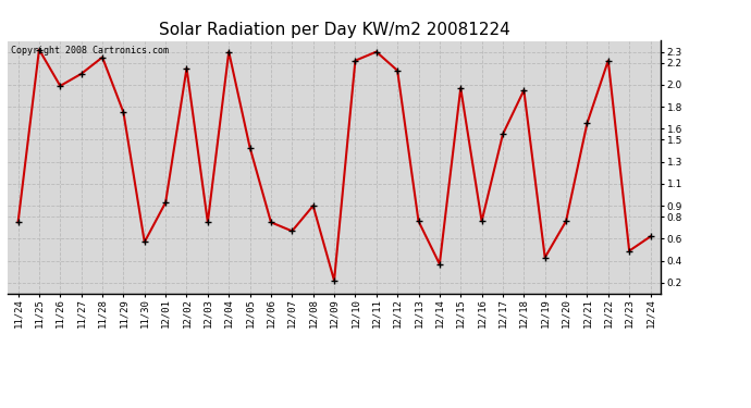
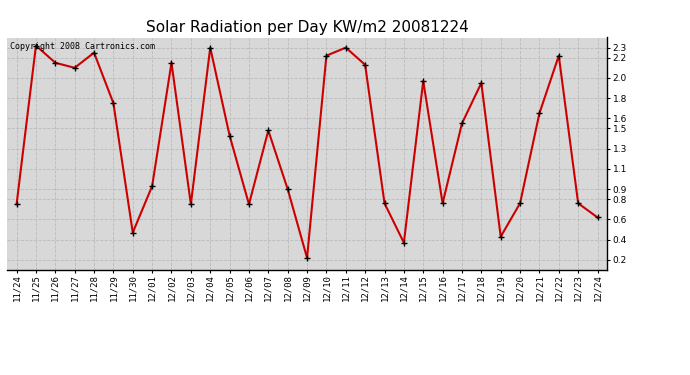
11/26: 1.99 -> 2.15
11/30: 0.57 -> 0.47
12/07: 0.67 -> 1.48
12/23: 0.49 -> 0.76
